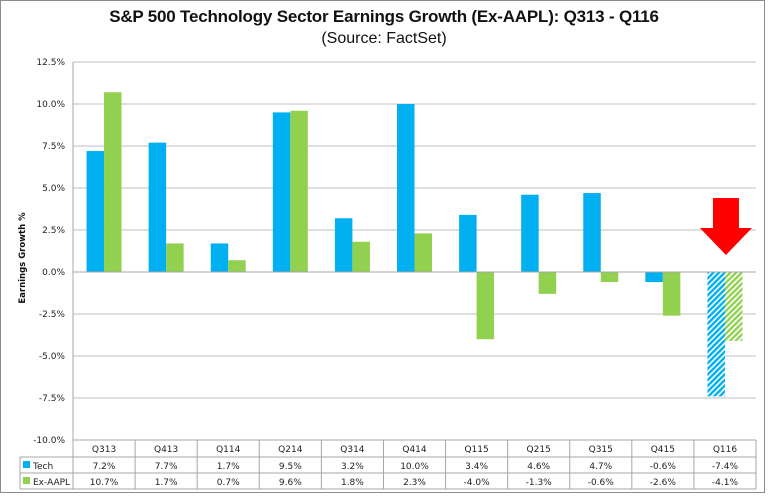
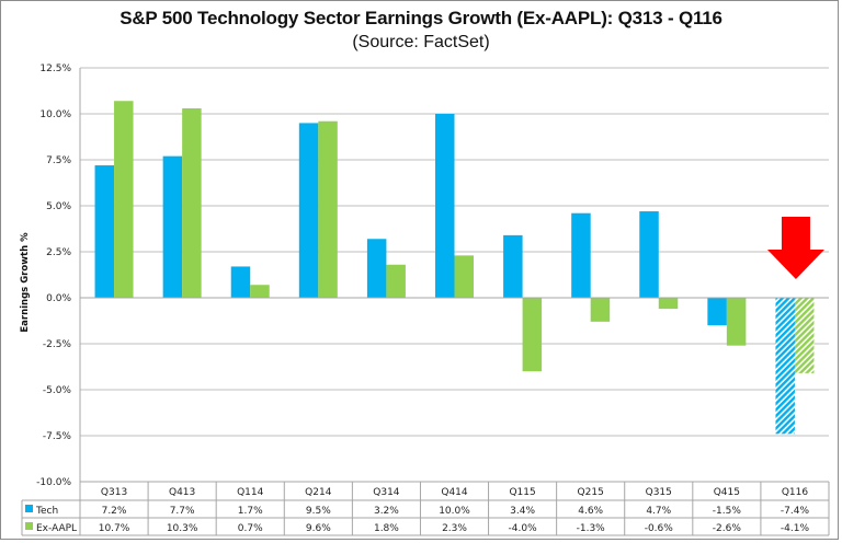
Ex-AAPL/Q413: 1.7% -> 10.3%
Tech/Q415: -0.6% -> -1.5%
